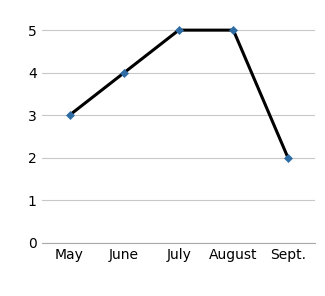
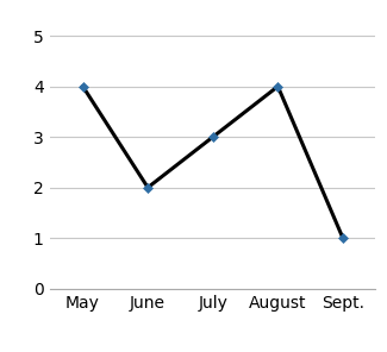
May: 3 -> 4
June: 4 -> 2
July: 5 -> 3
August: 5 -> 4
Sept.: 2 -> 1
